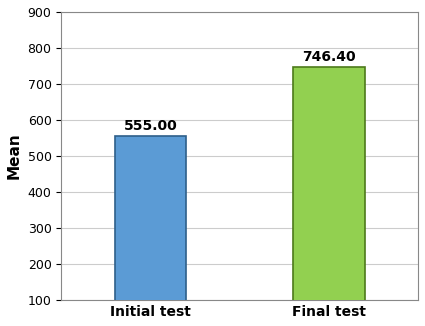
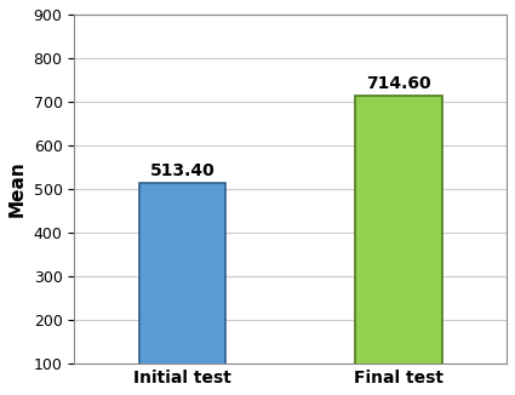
Initial test: 555.00 -> 513.40
Final test: 746.40 -> 714.60
